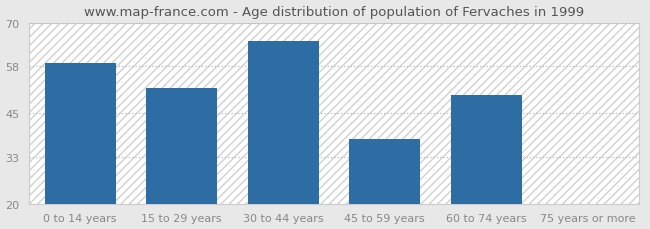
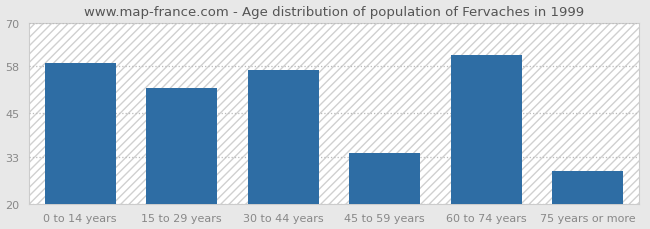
30 to 44 years: 65 -> 57
45 to 59 years: 38 -> 34
60 to 74 years: 50 -> 61
75 years or more: 20 -> 29
